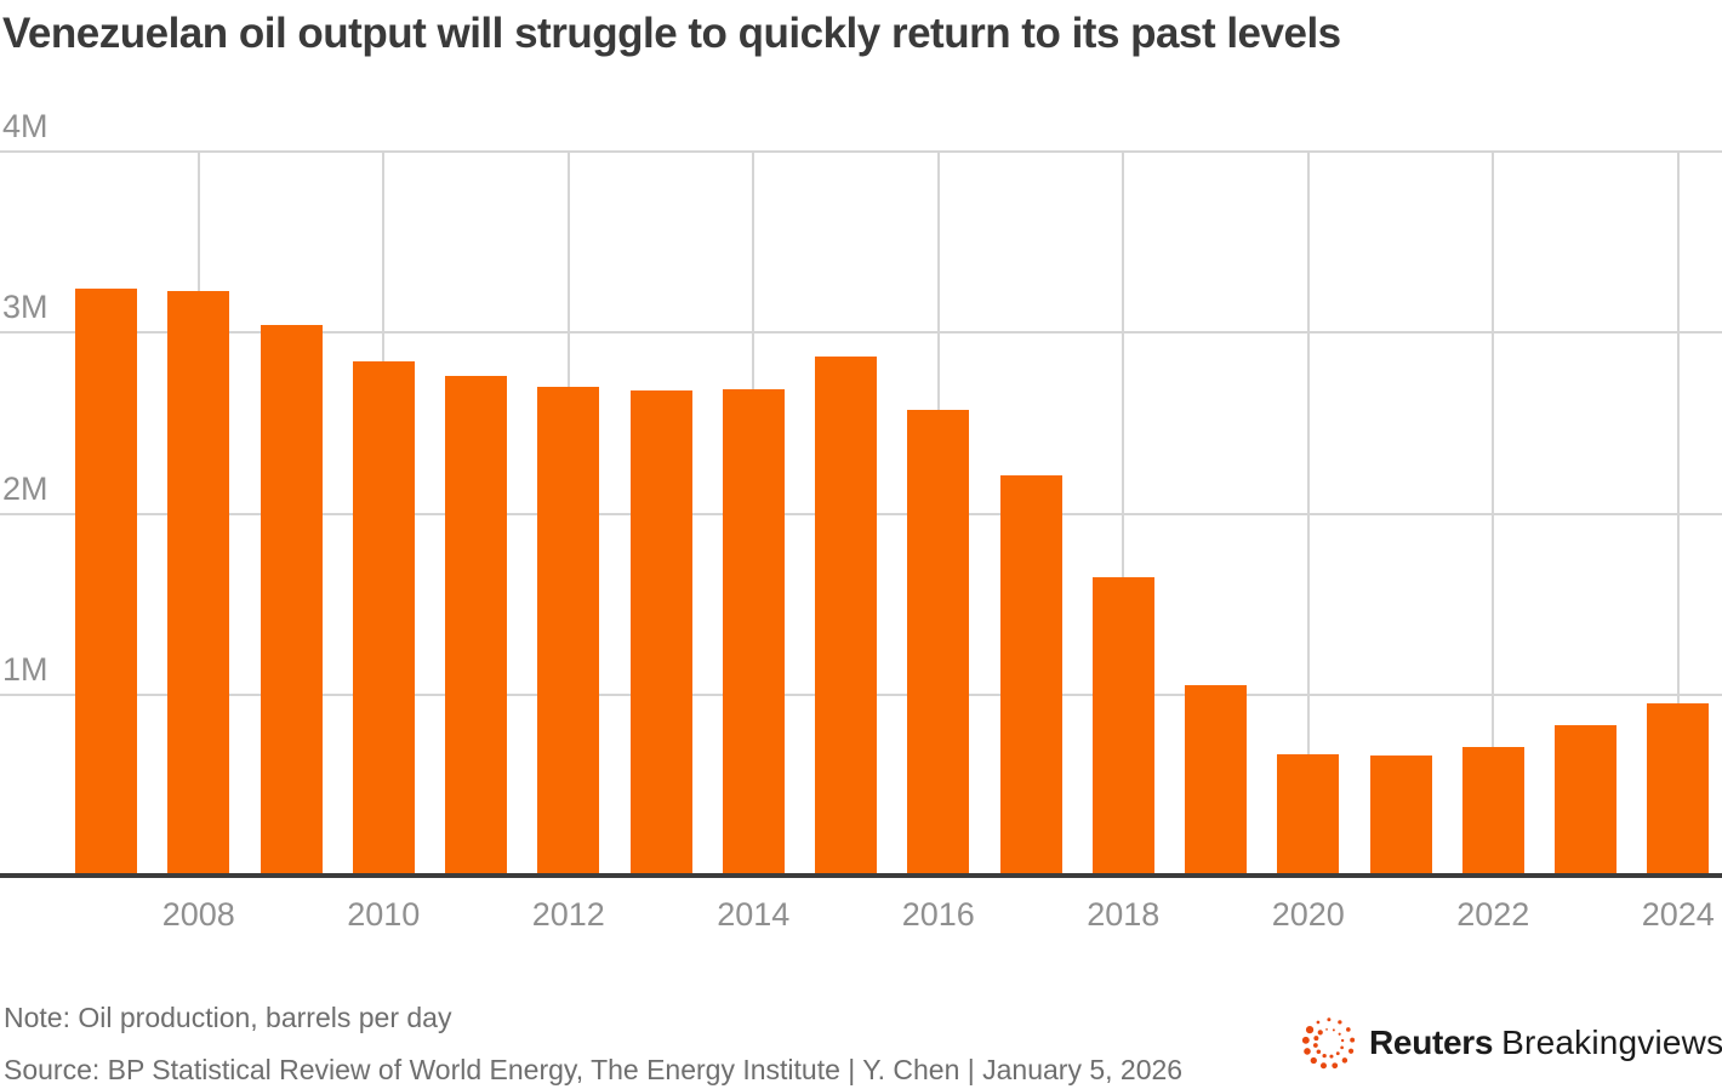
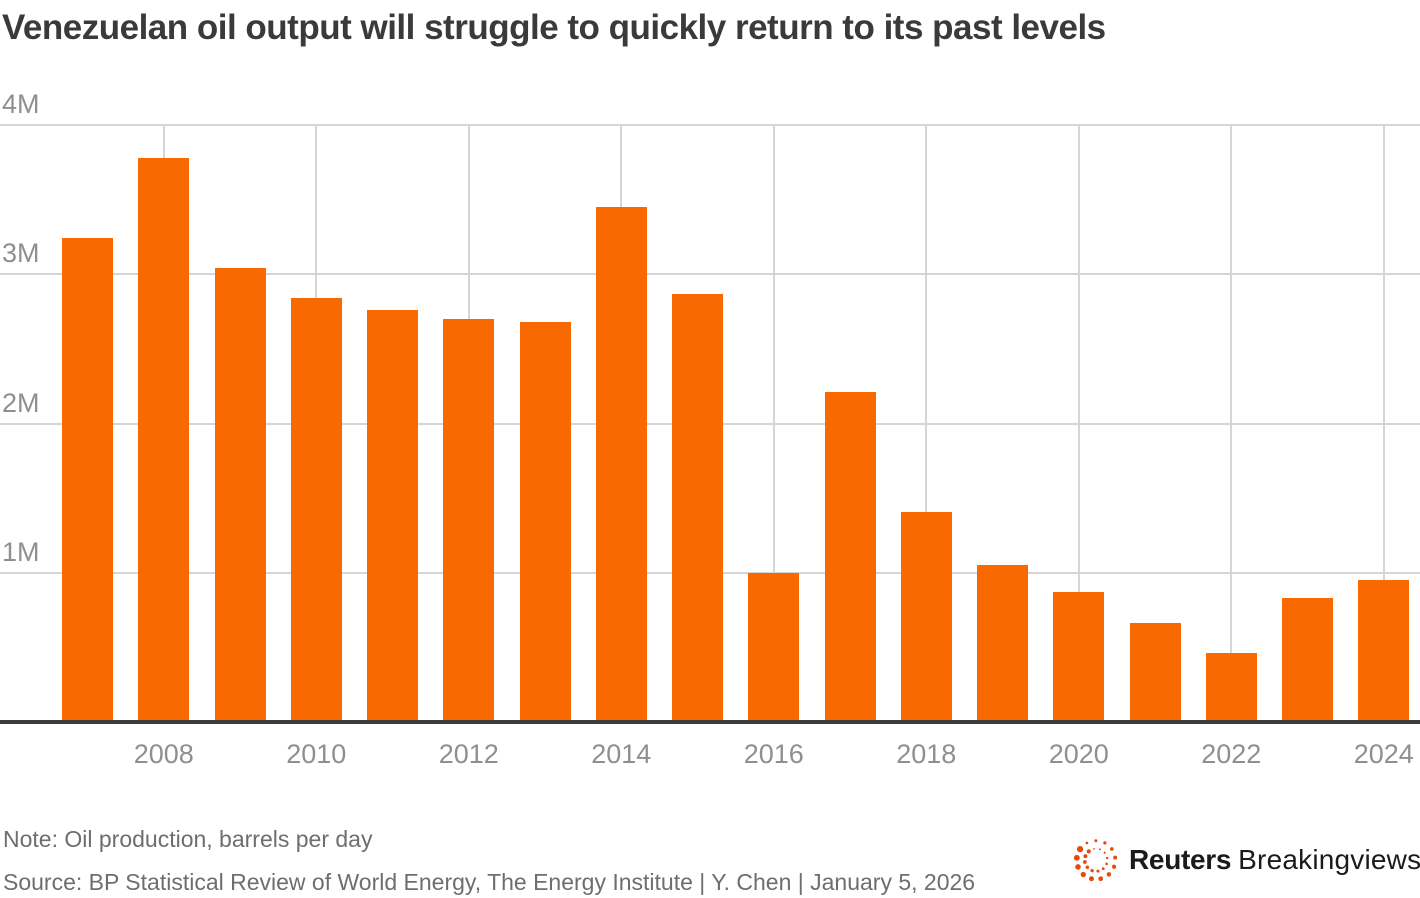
2008: 3.23M -> 3.78M
2014: 2.69M -> 3.45M
2016: 2.57M -> 1.00M
2018: 1.65M -> 1.41M
2020: 0.67M -> 0.87M
2022: 0.71M -> 0.46M
